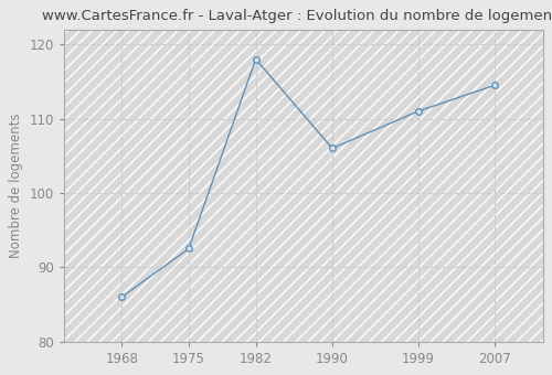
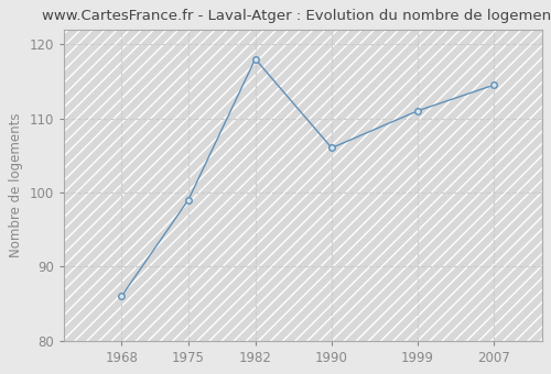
1975: 92.5 -> 99.0
